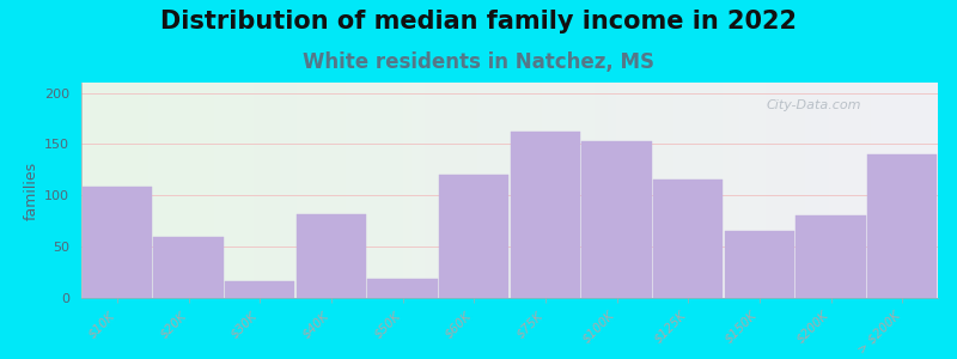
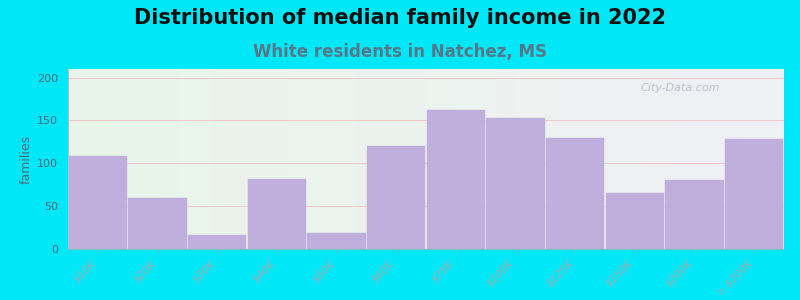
$125K: 116 -> 130
> $200K: 140 -> 128
